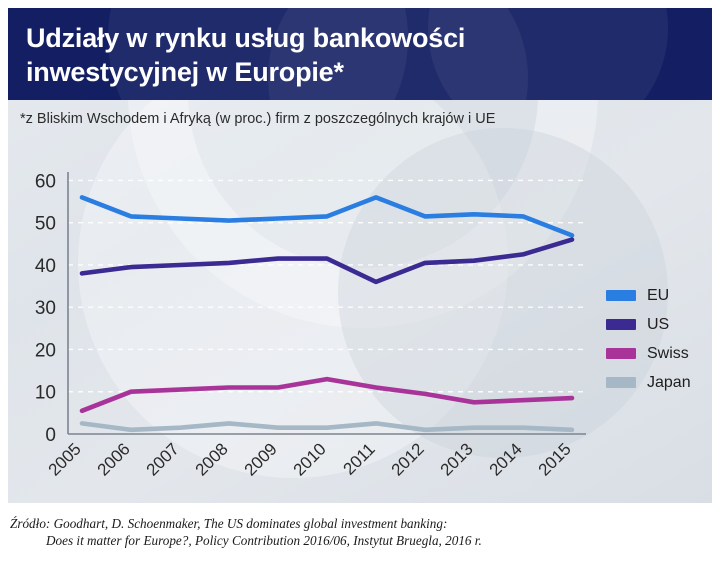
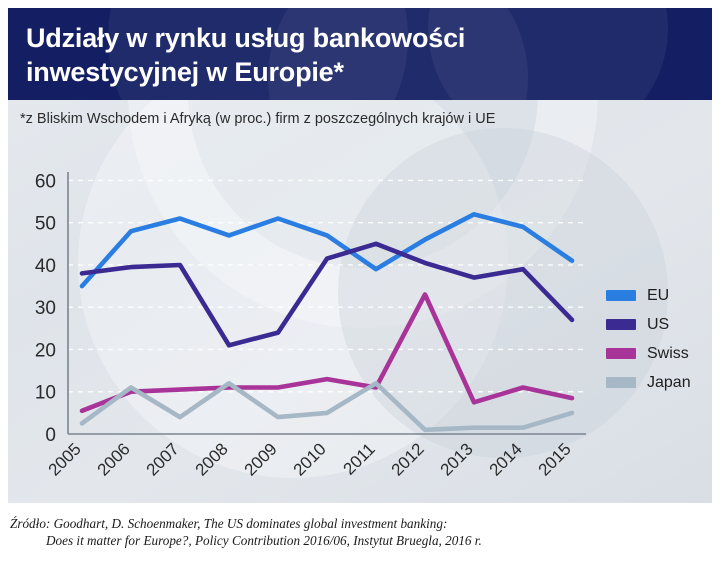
EU/2005: 56 -> 35
EU/2006: 52 -> 48
Japan/2006: 1 -> 11
Japan/2007: 2 -> 4
EU/2008: 50 -> 47
US/2008: 40 -> 21
Japan/2008: 2 -> 12
US/2009: 42 -> 24
Japan/2009: 2 -> 4
EU/2010: 52 -> 47
Japan/2010: 2 -> 5
EU/2011: 56 -> 39
US/2011: 36 -> 45
Japan/2011: 2 -> 12
EU/2012: 52 -> 46
Swiss/2012: 10 -> 33
US/2013: 41 -> 37
EU/2014: 52 -> 49
US/2014: 42 -> 39
Swiss/2014: 8 -> 11
EU/2015: 47 -> 41
US/2015: 46 -> 27
Japan/2015: 1 -> 5
